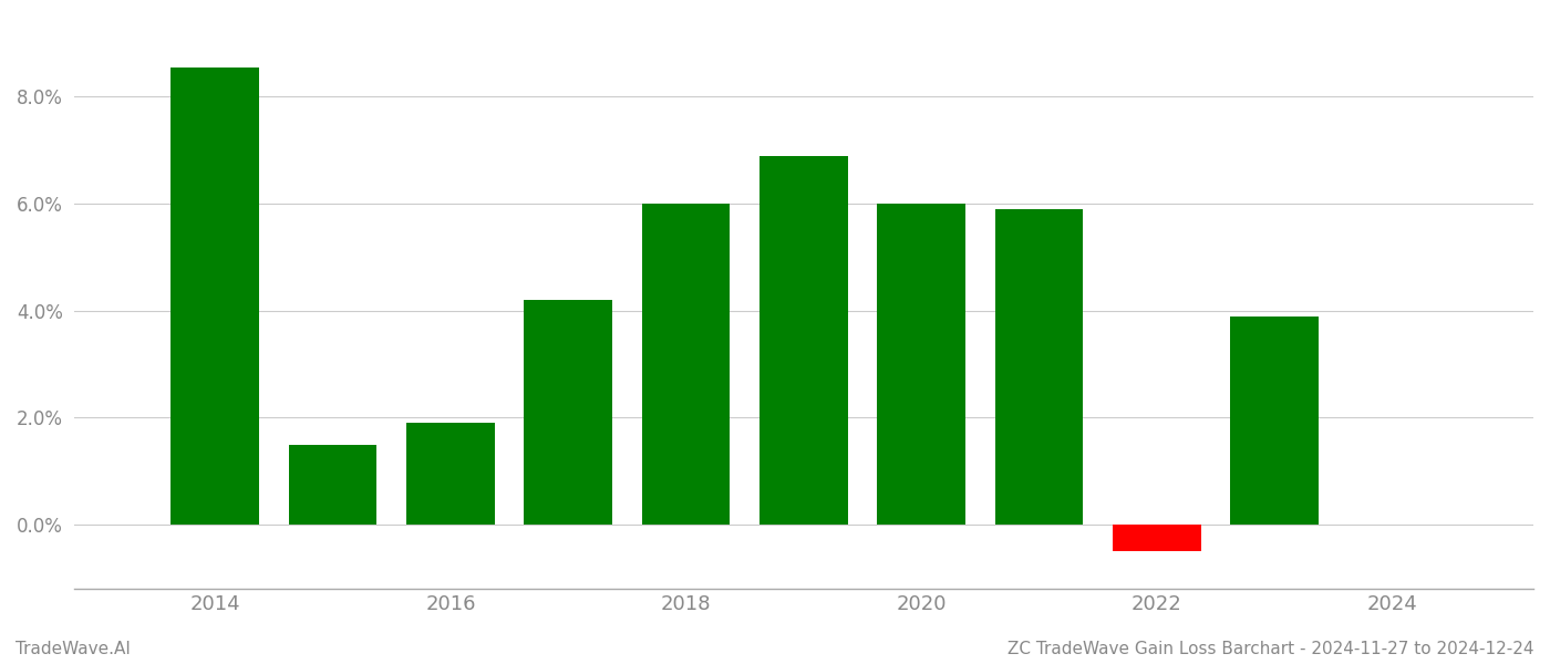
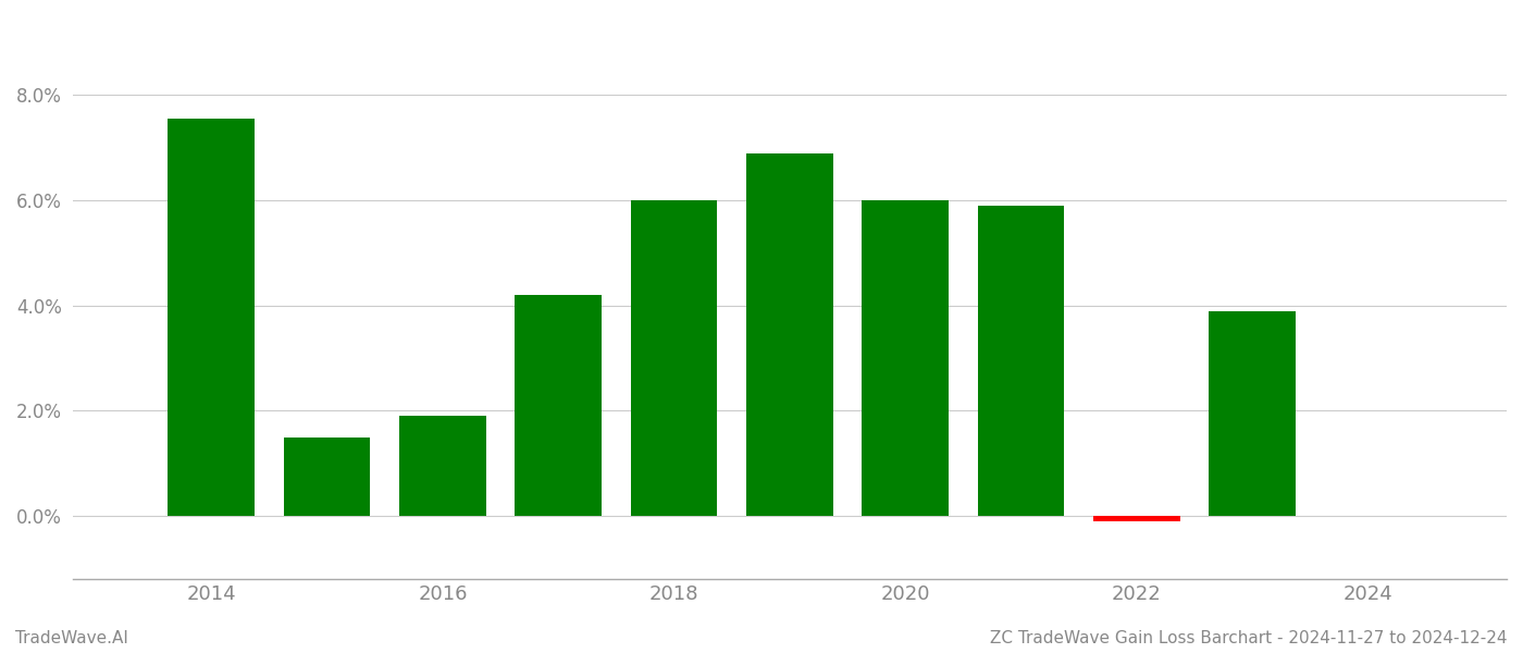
2014: 8.55% -> 7.55%
2022: -0.50% -> -0.10%
